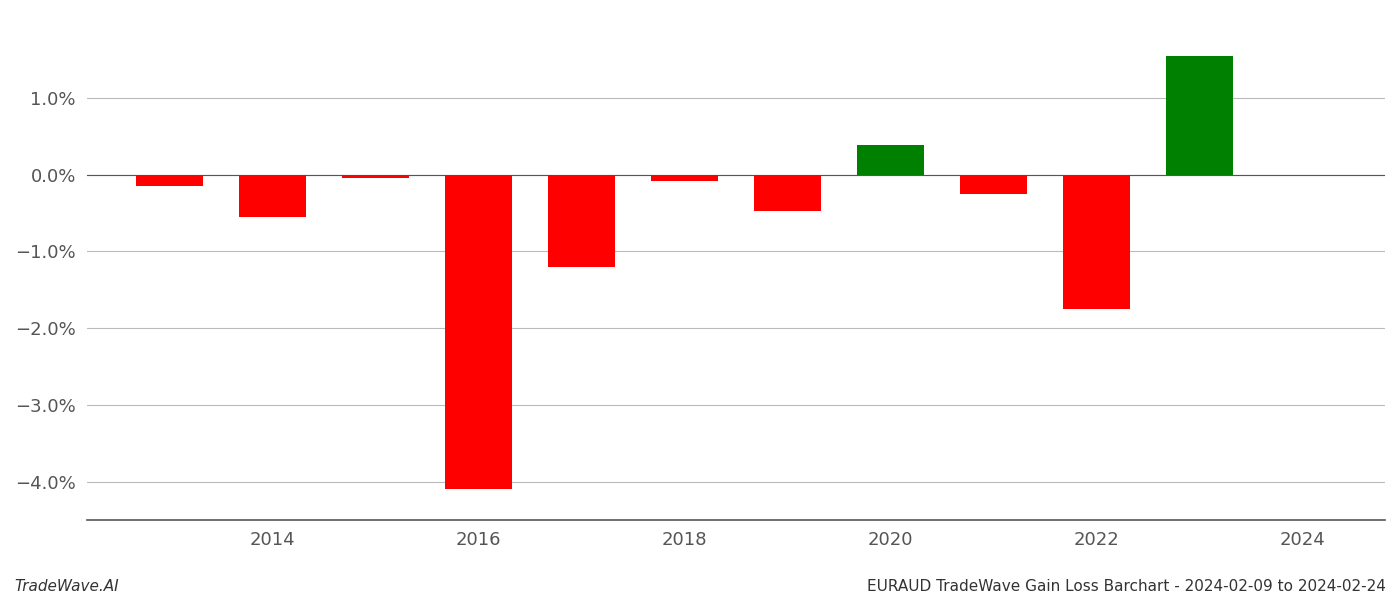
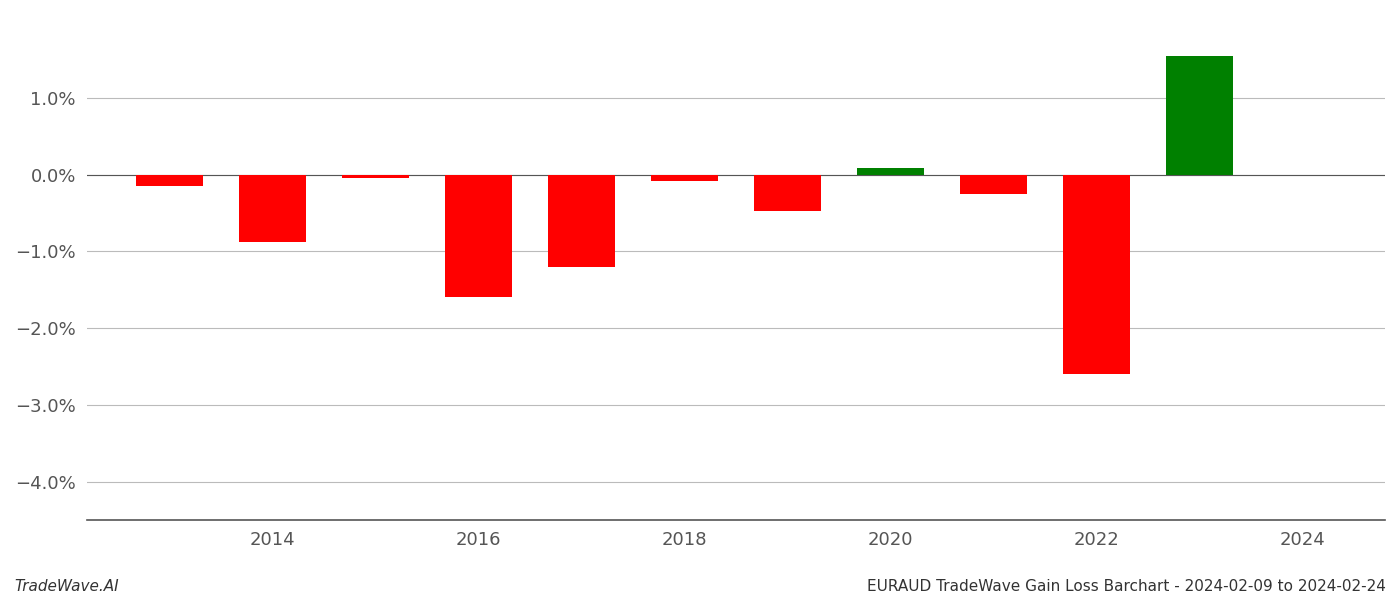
2014: -0.55% -> -0.88%
2016: -4.10% -> -1.60%
2020: 0.38% -> 0.08%
2022: -1.75% -> -2.60%
